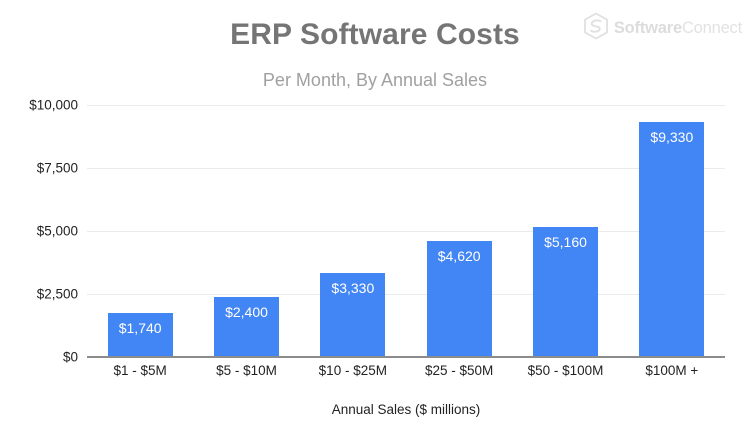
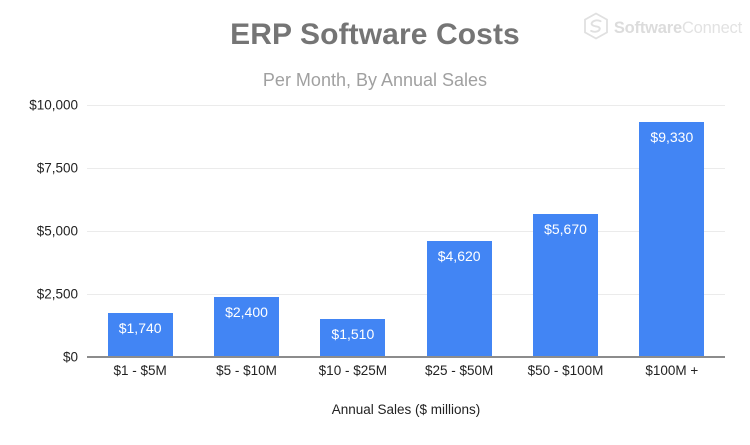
$10 - $25M: $3,330 -> $1,510
$50 - $100M: $5,160 -> $5,670
